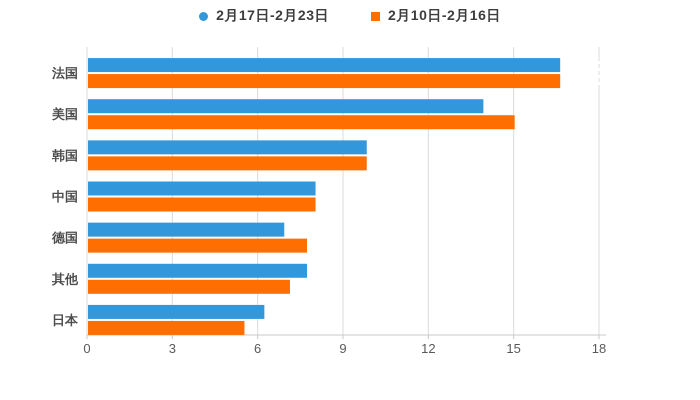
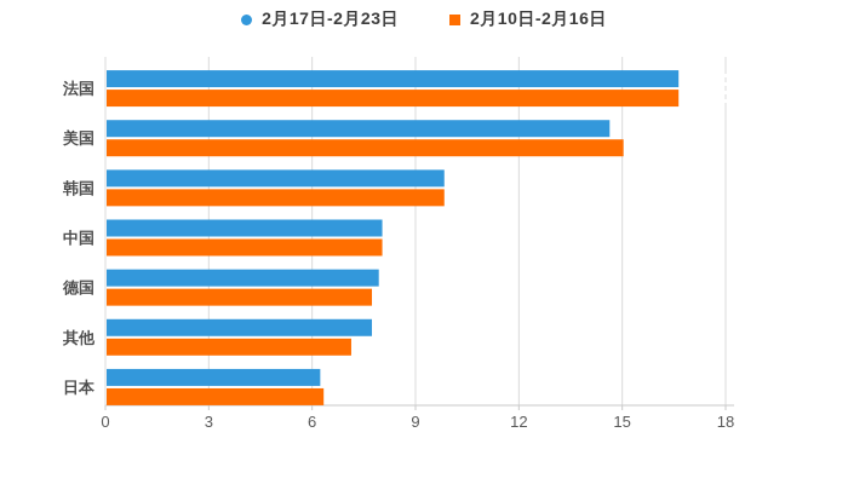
2月17日-2月23日/美国: 13.9 -> 14.6
2月17日-2月23日/德国: 6.9 -> 7.9
2月10日-2月16日/日本: 5.5 -> 6.3
